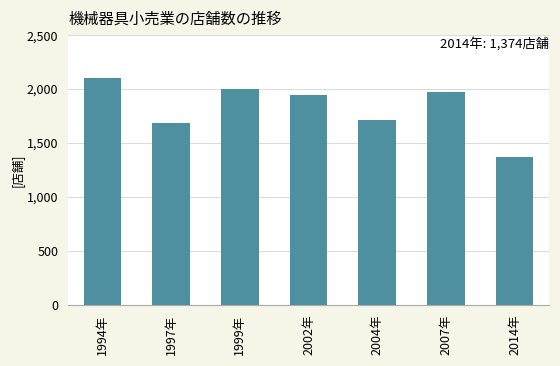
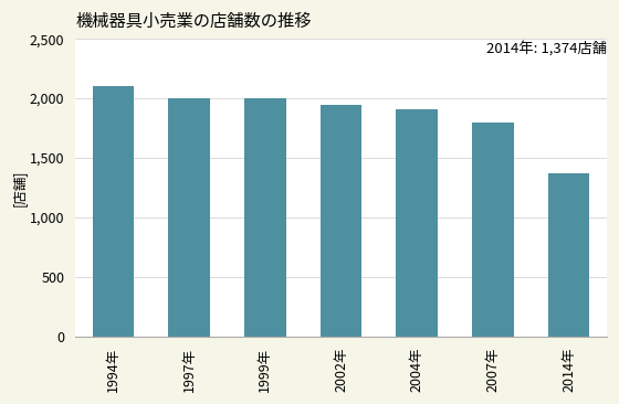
1997年: 1,690 -> 2,000
2004年: 1,710 -> 1,910
2007年: 1,970 -> 1,800
